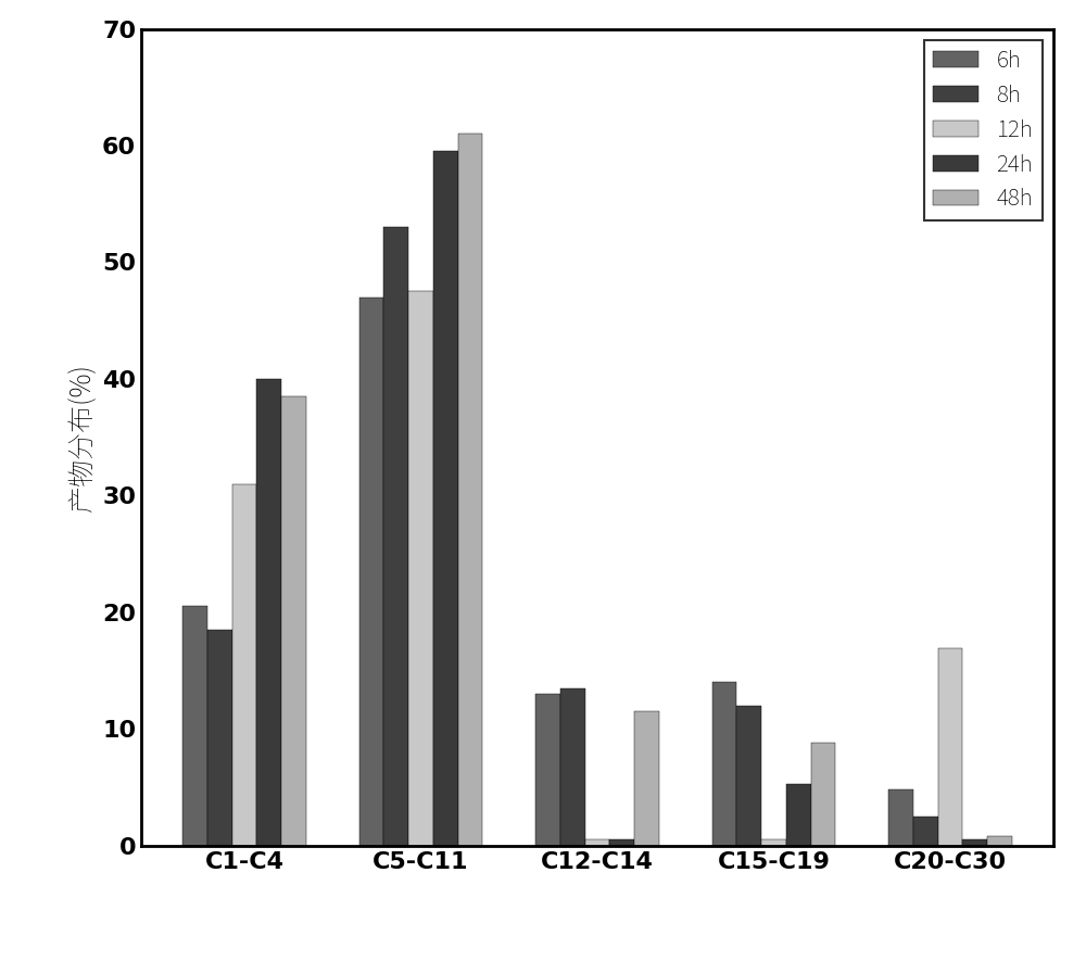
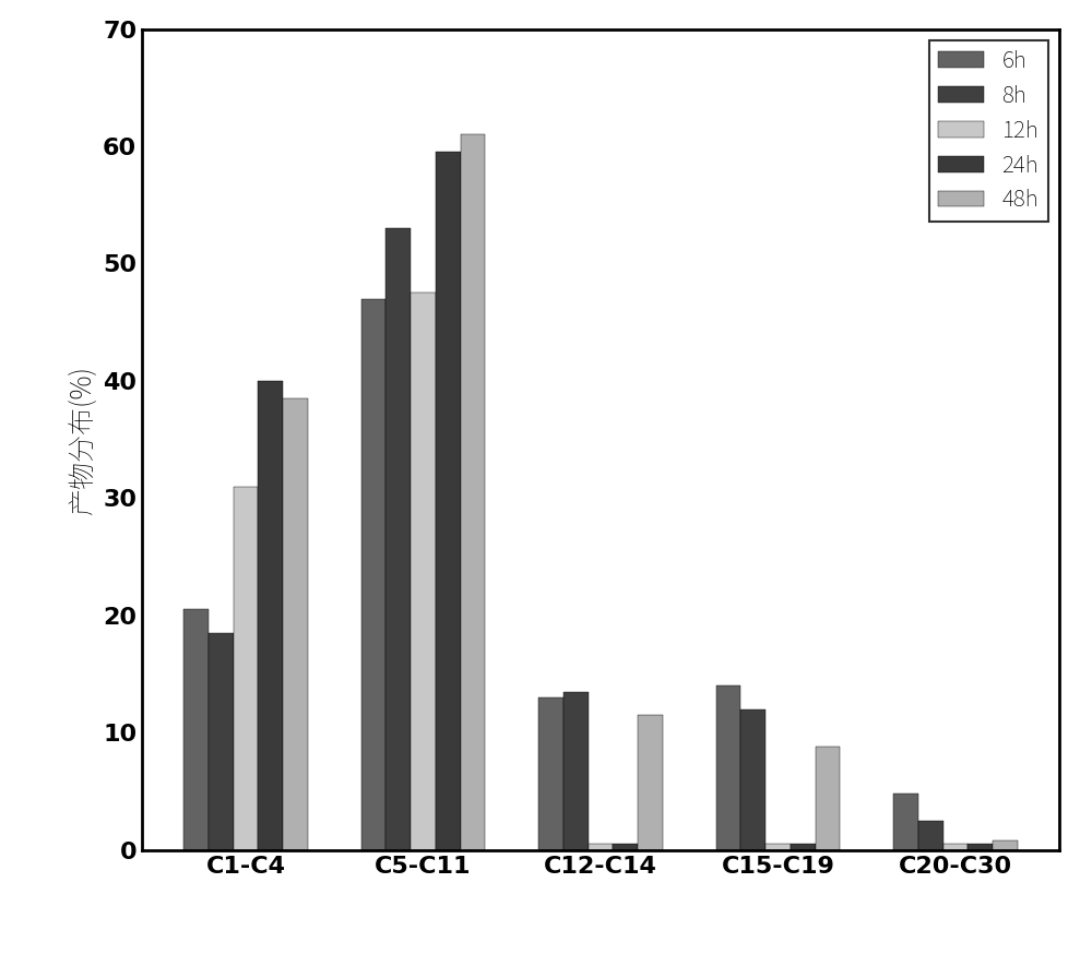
24h/C15-C19: 5.3 -> 0.5
12h/C20-C30: 16.9 -> 0.5
